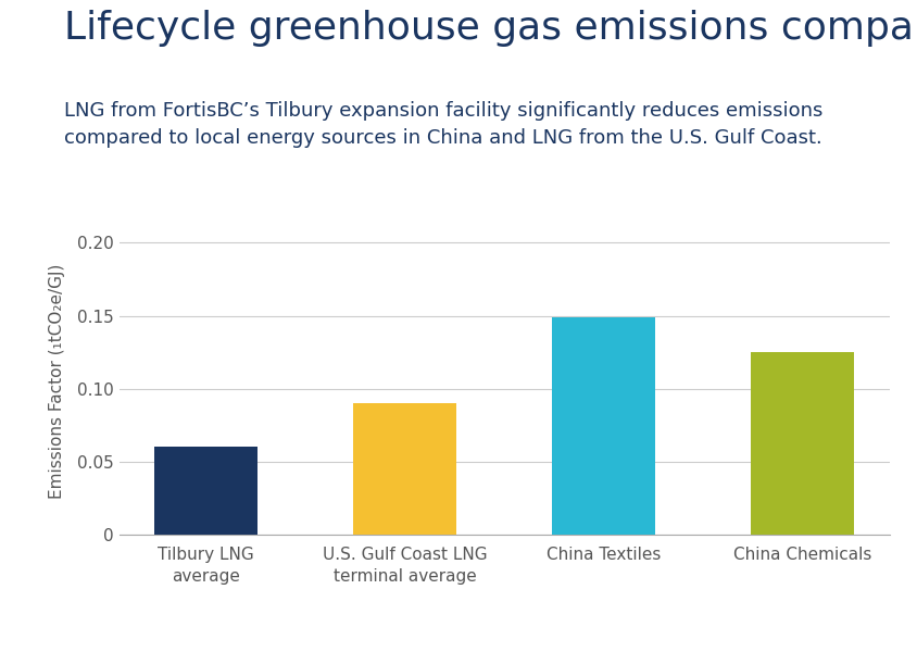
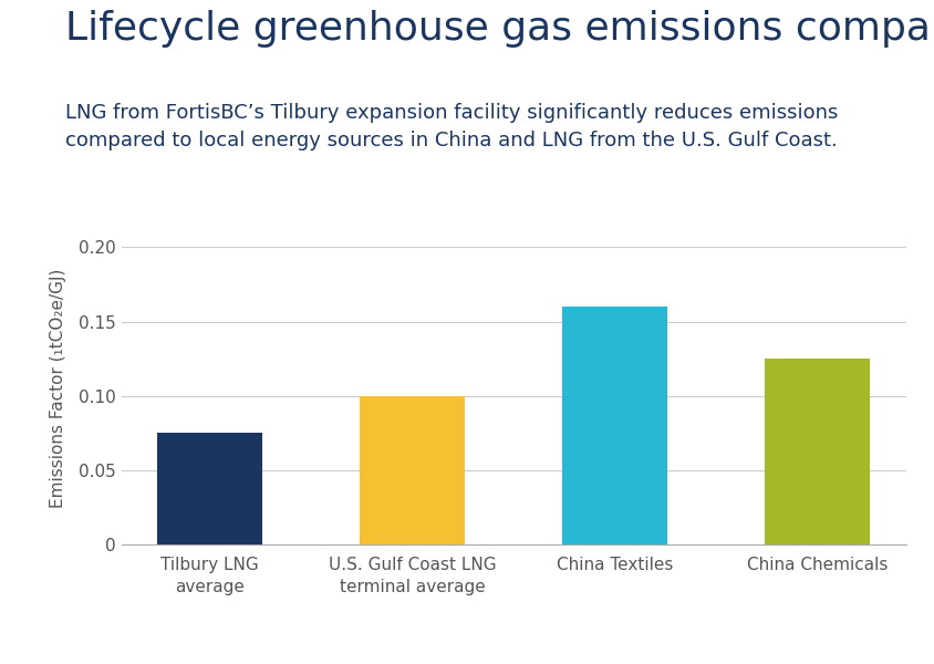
Tilbury LNG average: 0.060 -> 0.075
U.S. Gulf Coast LNG terminal average: 0.090 -> 0.100
China Textiles: 0.149 -> 0.160
